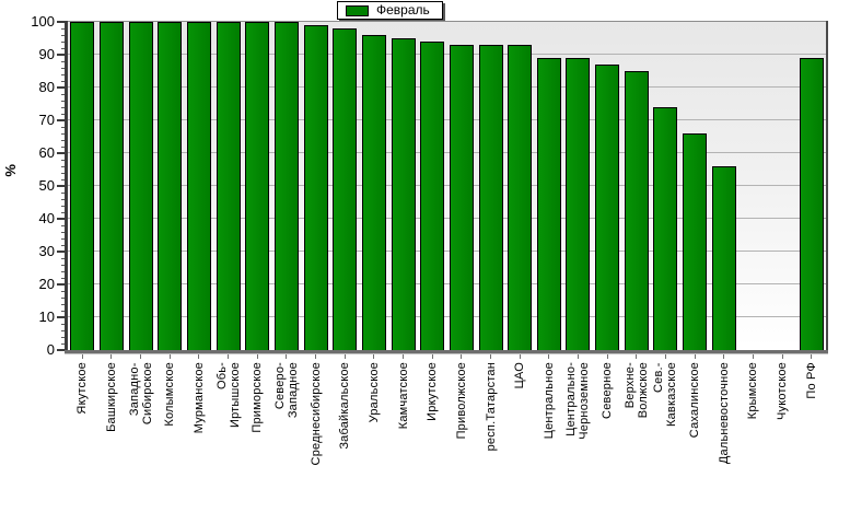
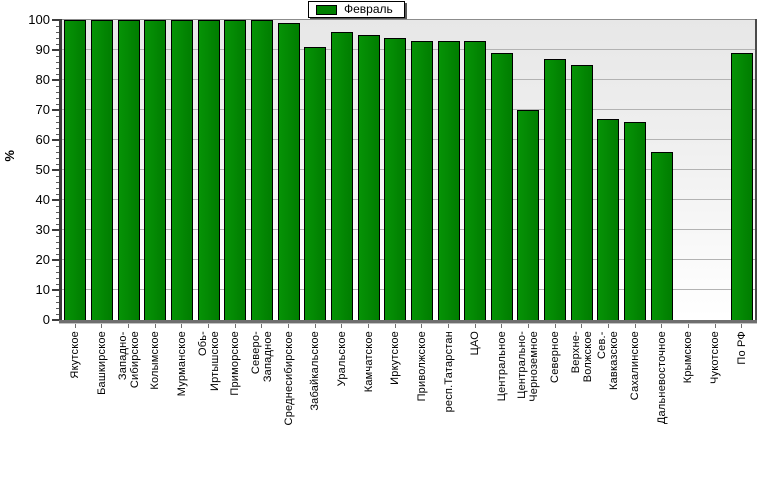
Забайкальское: 98 -> 91
Центрально- Черноземное: 89 -> 70
Сев.- Кавказское: 74 -> 67
